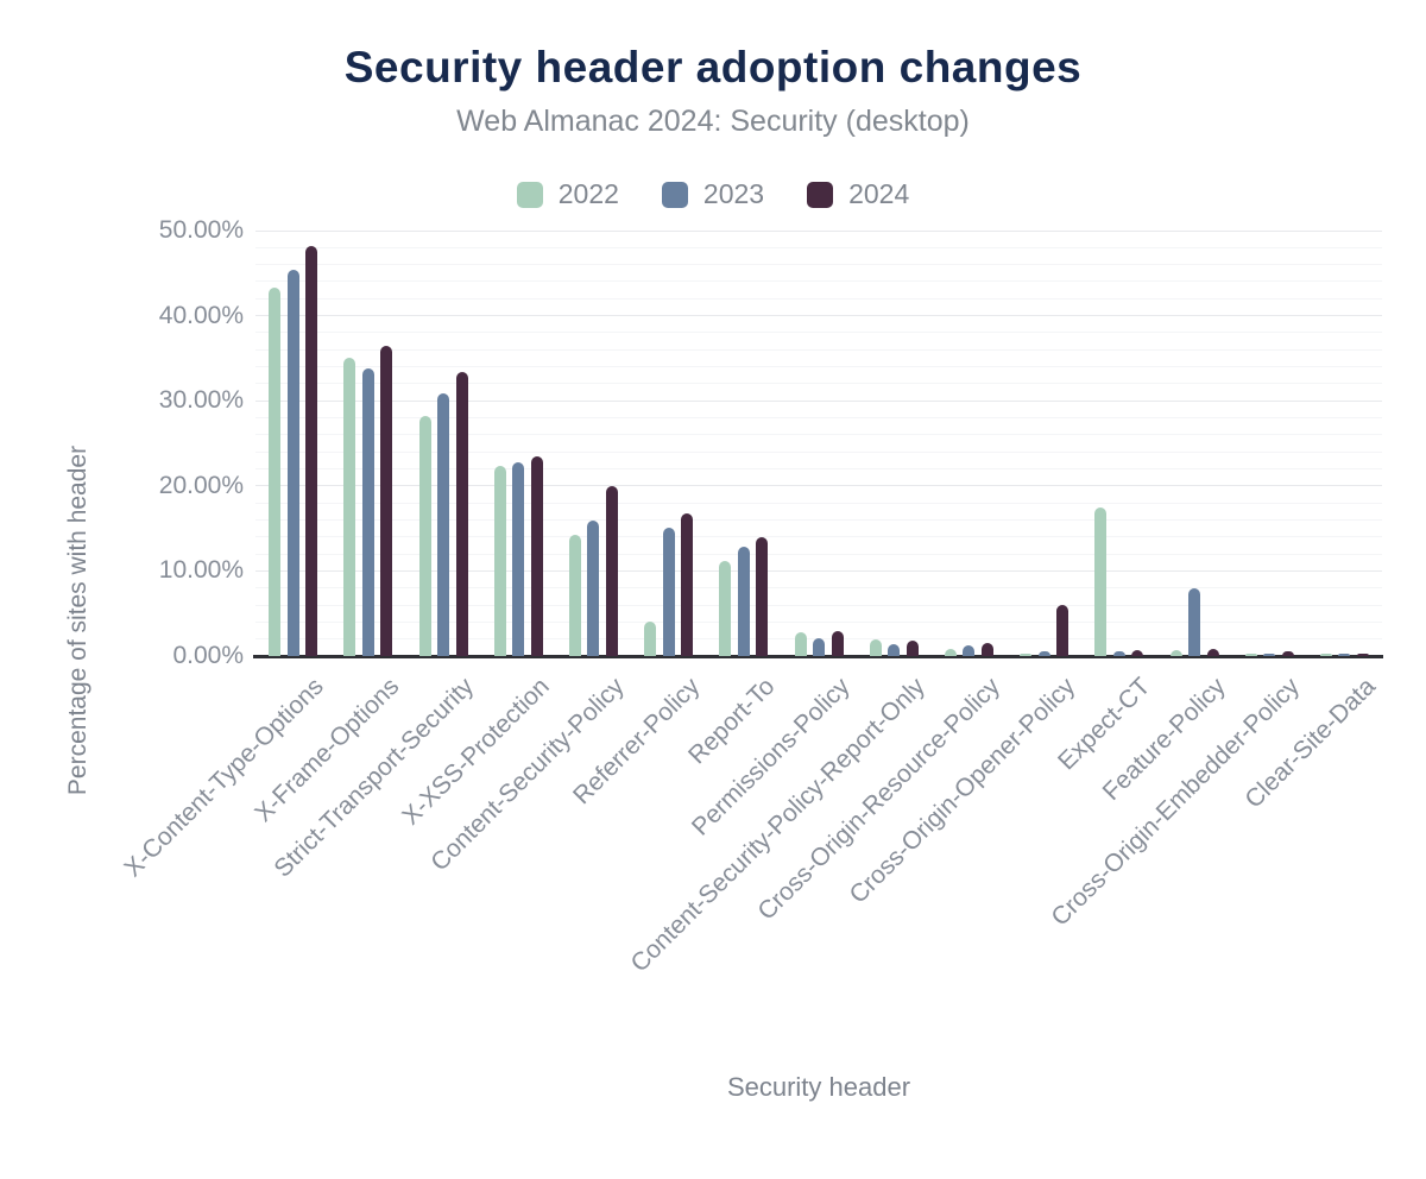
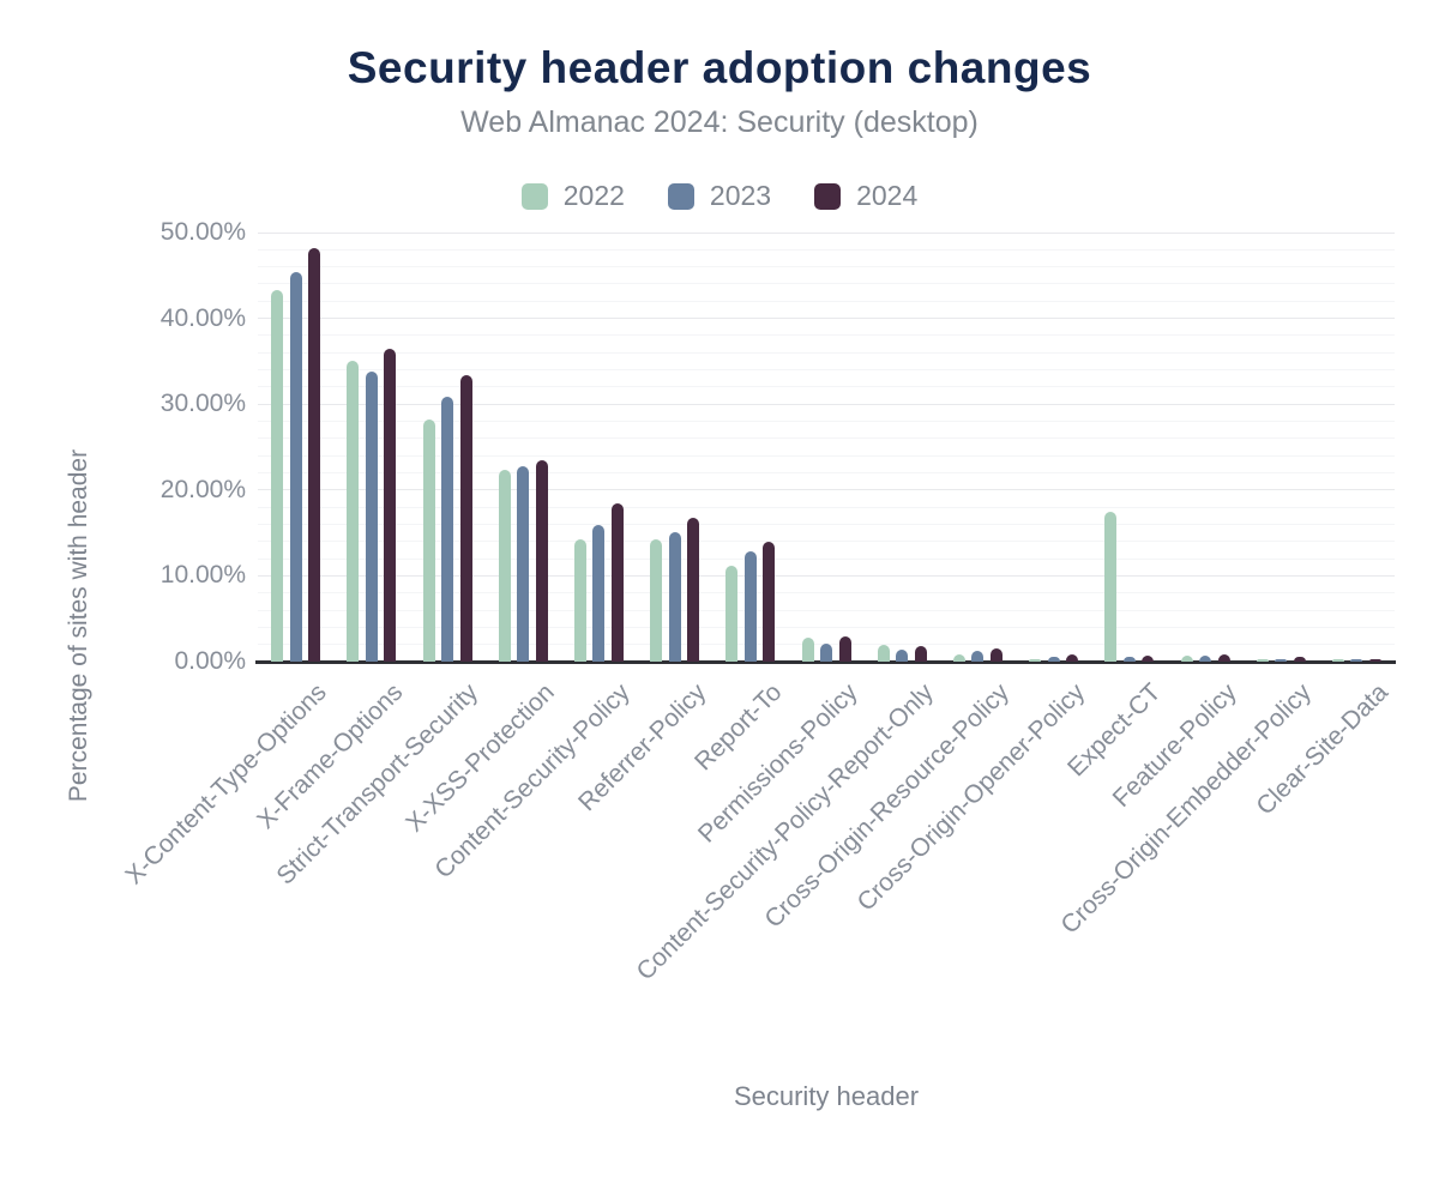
2024/Content-Security-Policy: 20% -> 18%
2022/Referrer-Policy: 4% -> 14%
2024/Cross-Origin-Opener-Policy: 6% -> 1%
2023/Feature-Policy: 8% -> 1%
